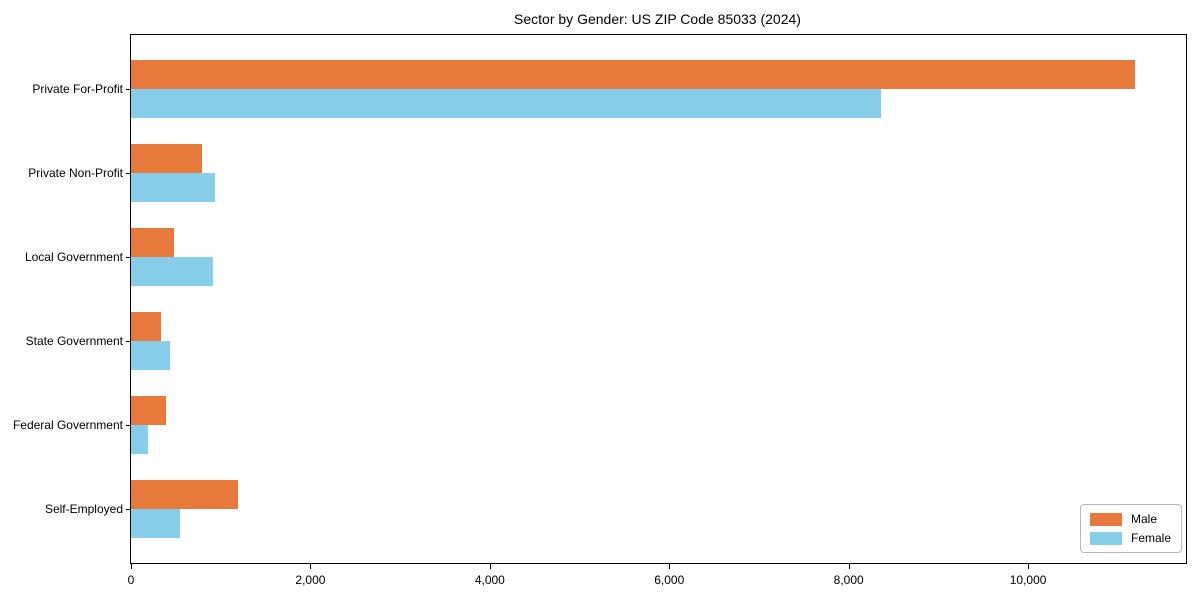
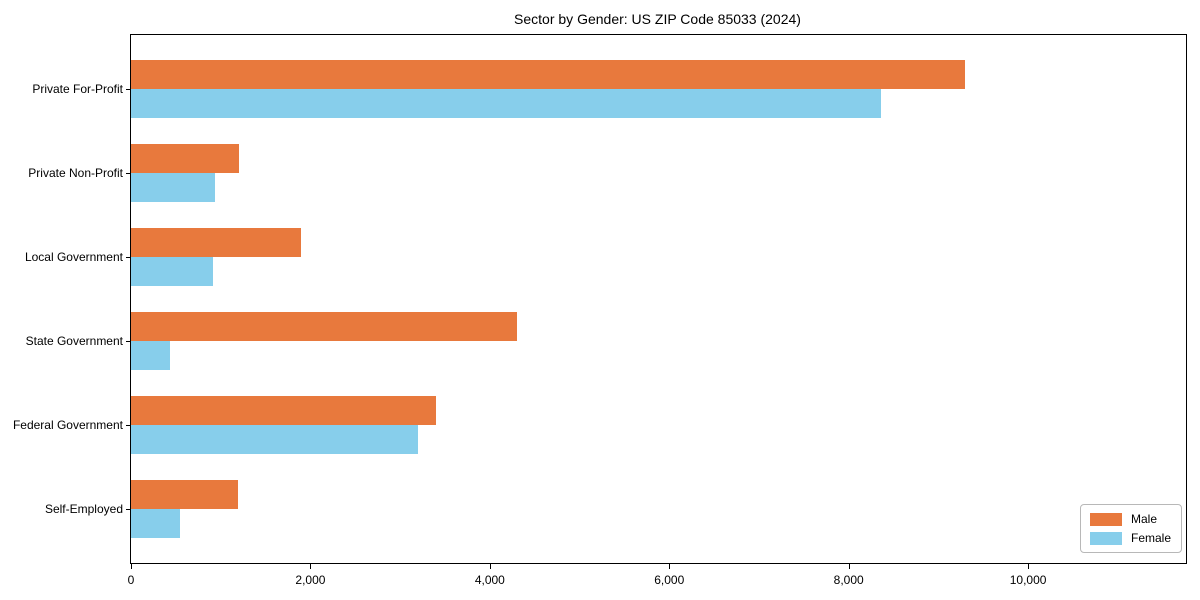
Male/Private For-Profit: 11200 -> 9300
Male/Private Non-Profit: 800 -> 1200
Male/Local Government: 500 -> 1900
Male/State Government: 300 -> 4300
Male/Federal Government: 400 -> 3400
Female/Federal Government: 200 -> 3200
